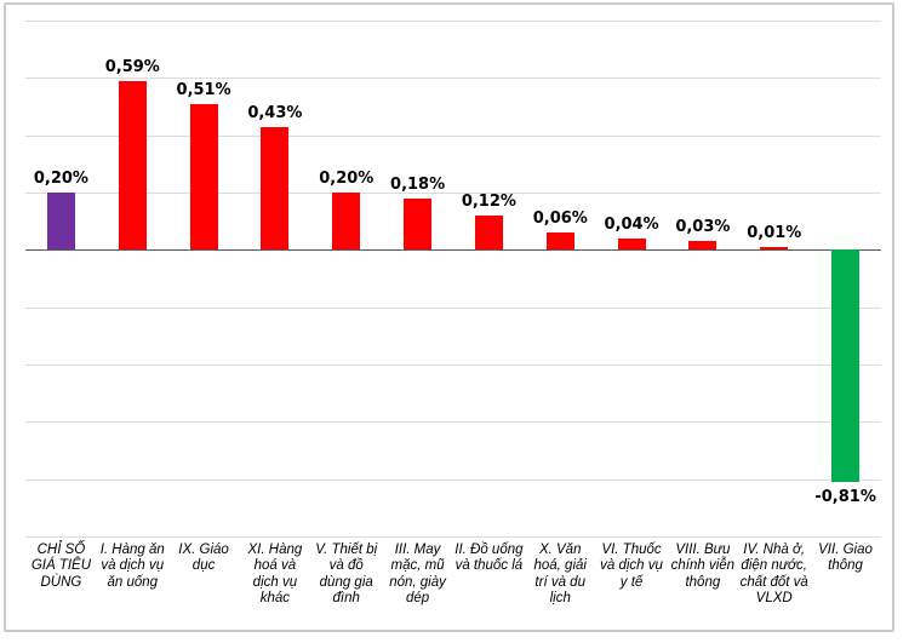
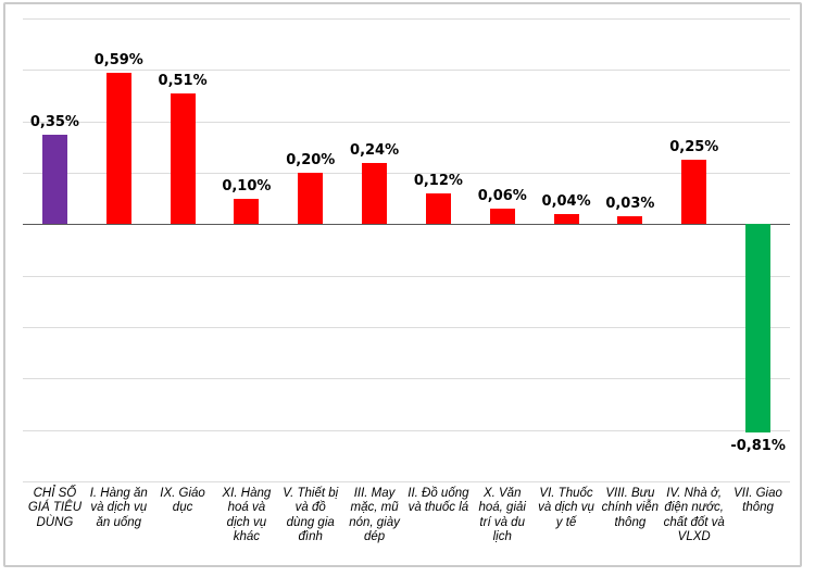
CHỈ SỐ GIÁ TIÊU DÙNG: 0,20% -> 0,35%
XI. Hàng hoá và dịch vụ khác: 0,43% -> 0,10%
III. May mặc, mũ nón, giày dép: 0,18% -> 0,24%
IV. Nhà ở, điện nước, chất đốt và VLXD: 0,01% -> 0,25%
